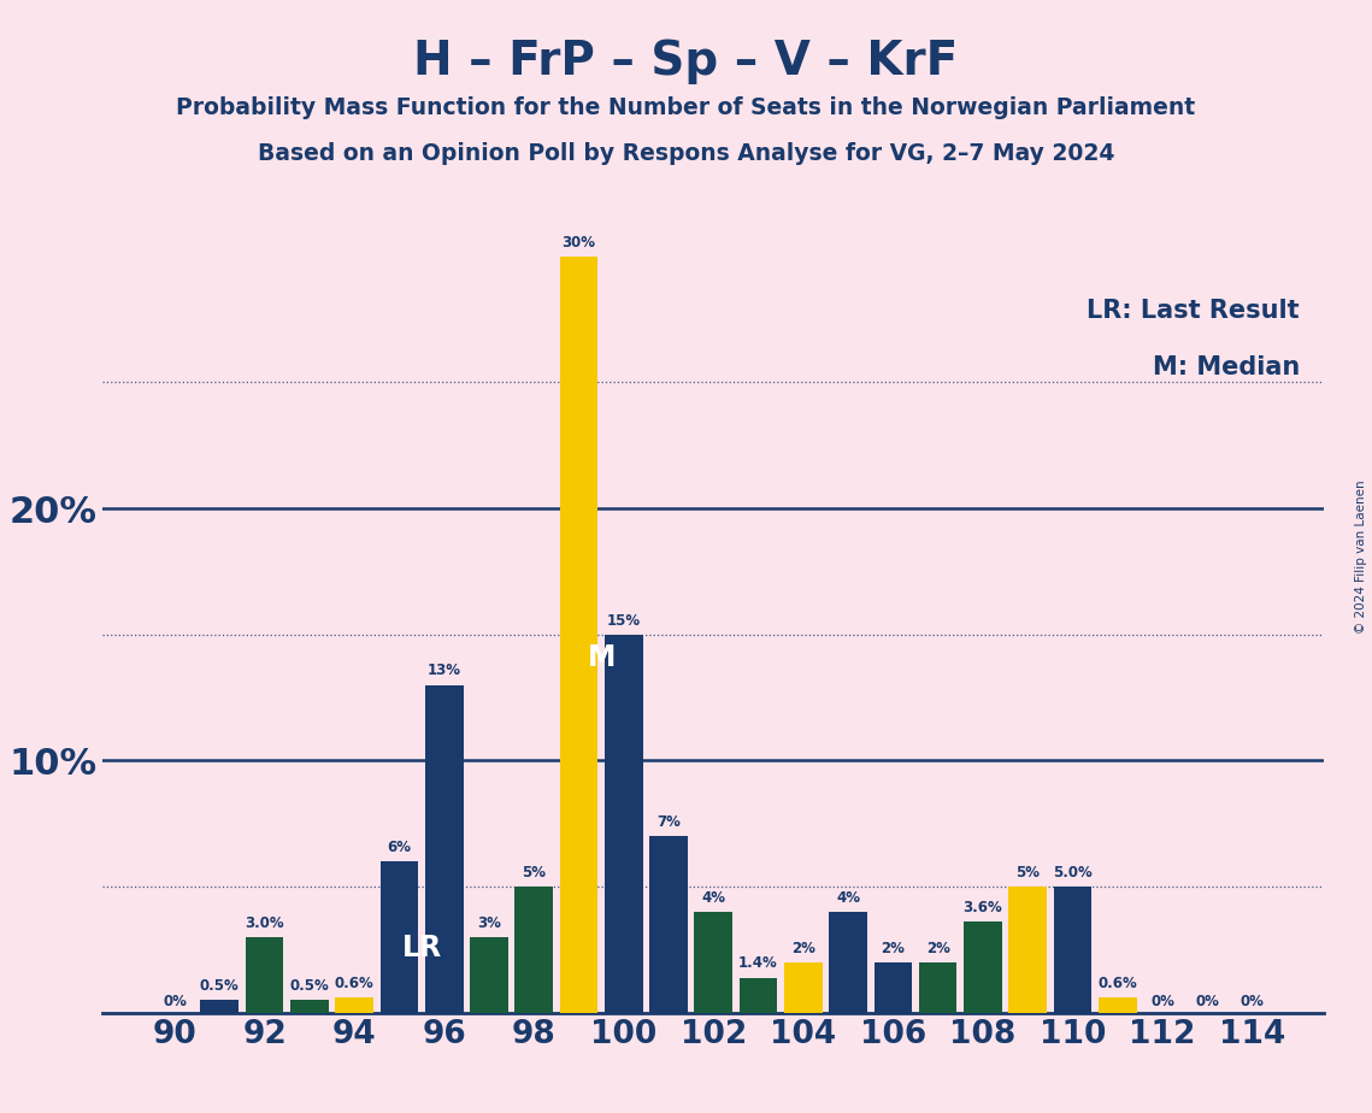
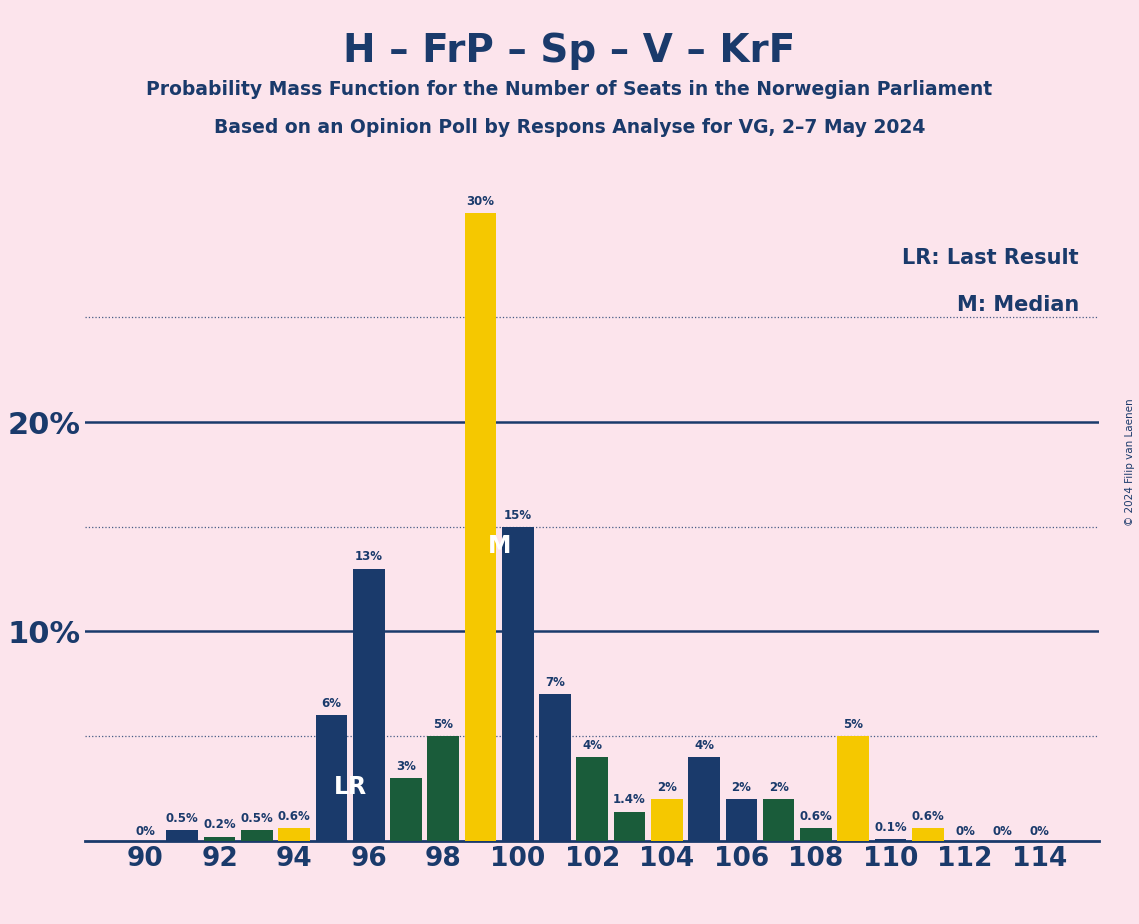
92: 3.0% -> 0.2%
108: 3.6% -> 0.6%
110: 5.0% -> 0.1%
